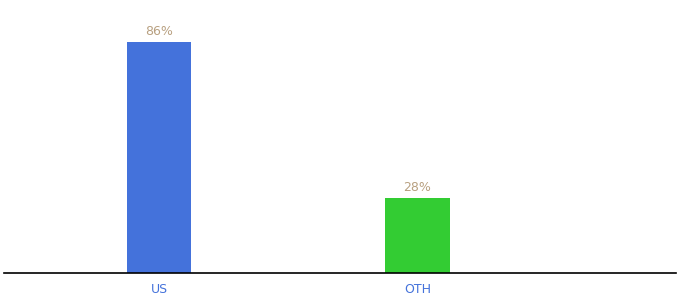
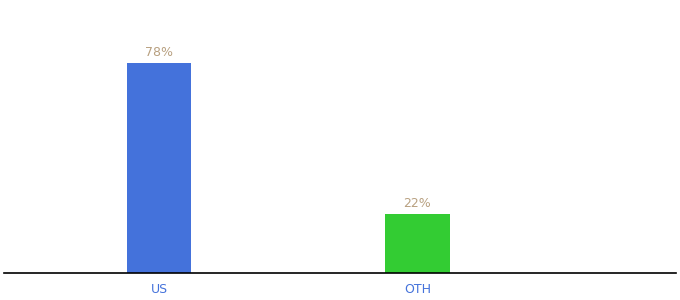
US: 86% -> 78%
OTH: 28% -> 22%
